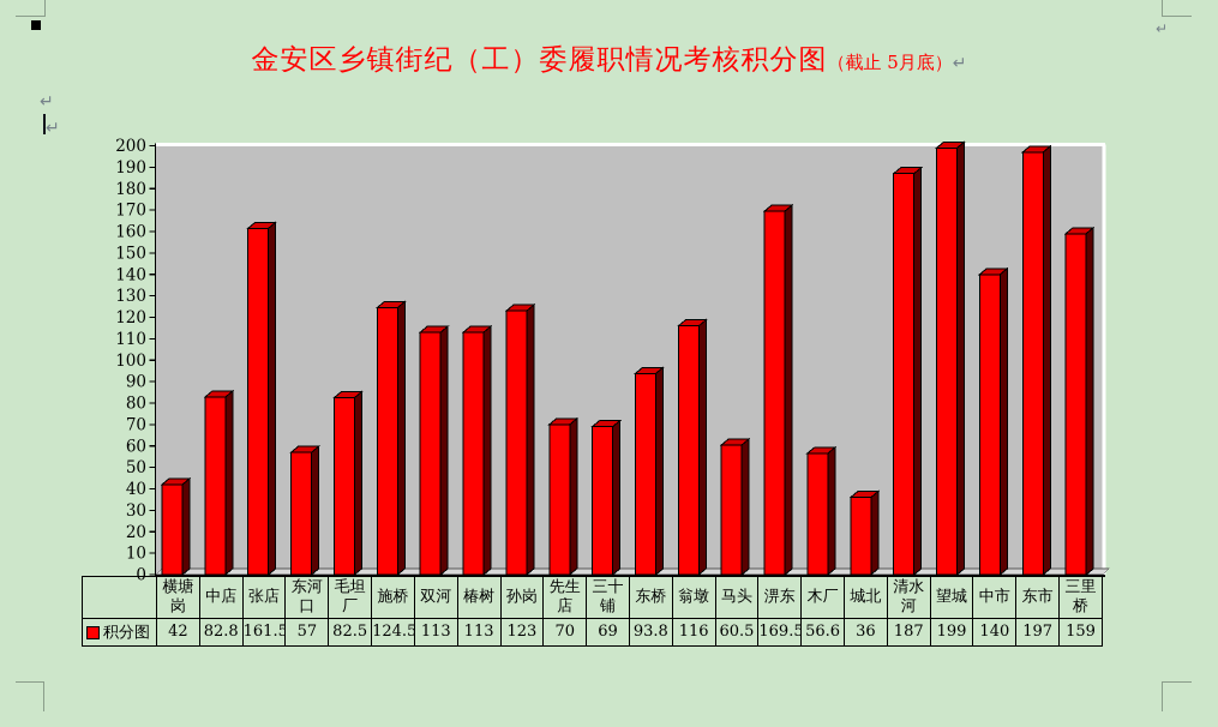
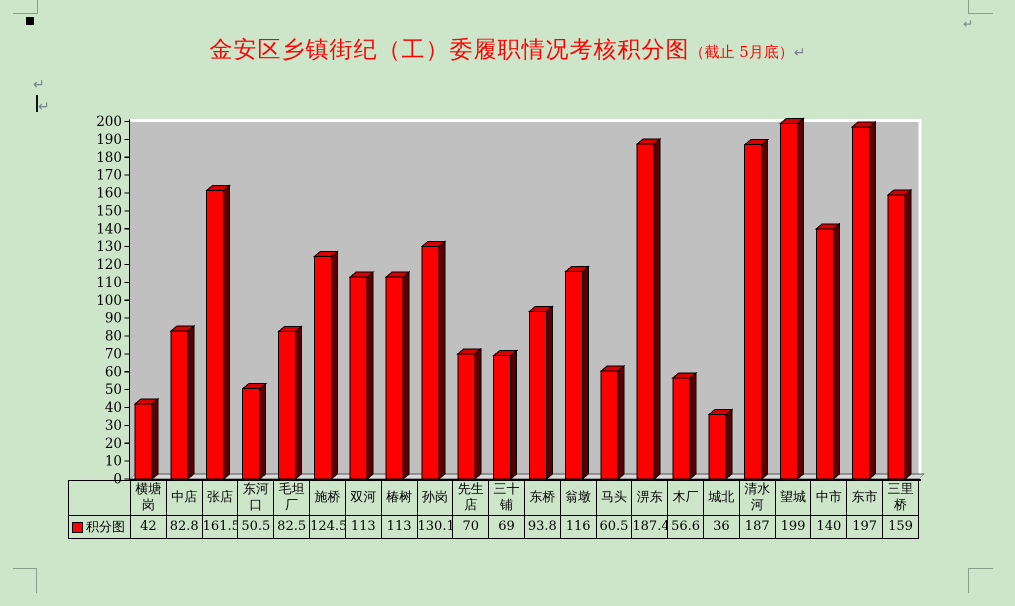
东河口: 57 -> 50.5
孙岗: 123 -> 130.1
淠东: 169.5 -> 187.4
